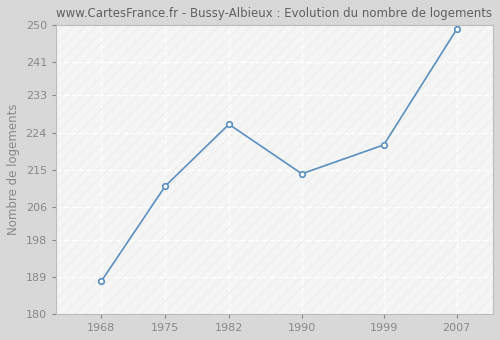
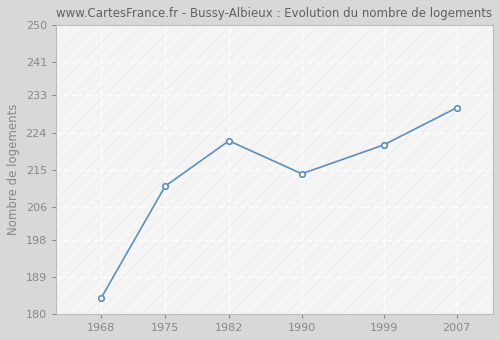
1968: 188 -> 184
1982: 226 -> 222
2007: 249 -> 230
